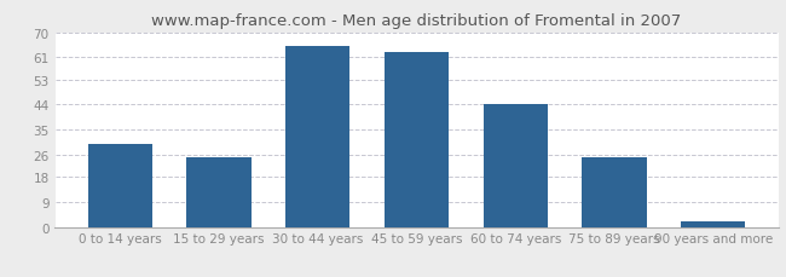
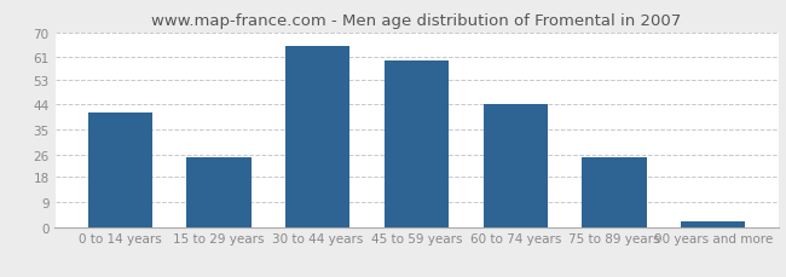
0 to 14 years: 30 -> 41
45 to 59 years: 63 -> 60
